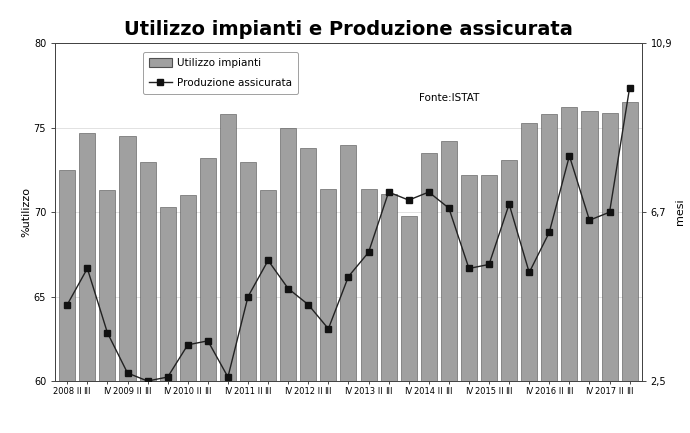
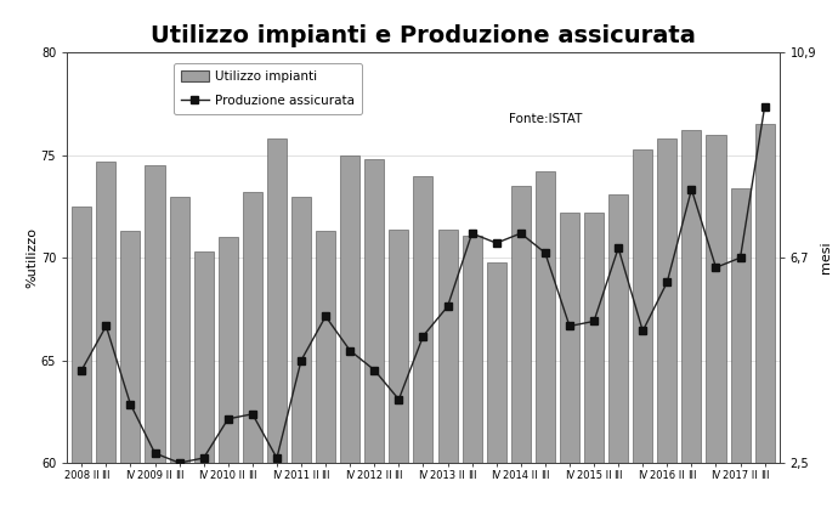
Utilizzo impianti/2012 II: 73.8 -> 74.8
Utilizzo impianti/2017 II: 75.9 -> 73.4
